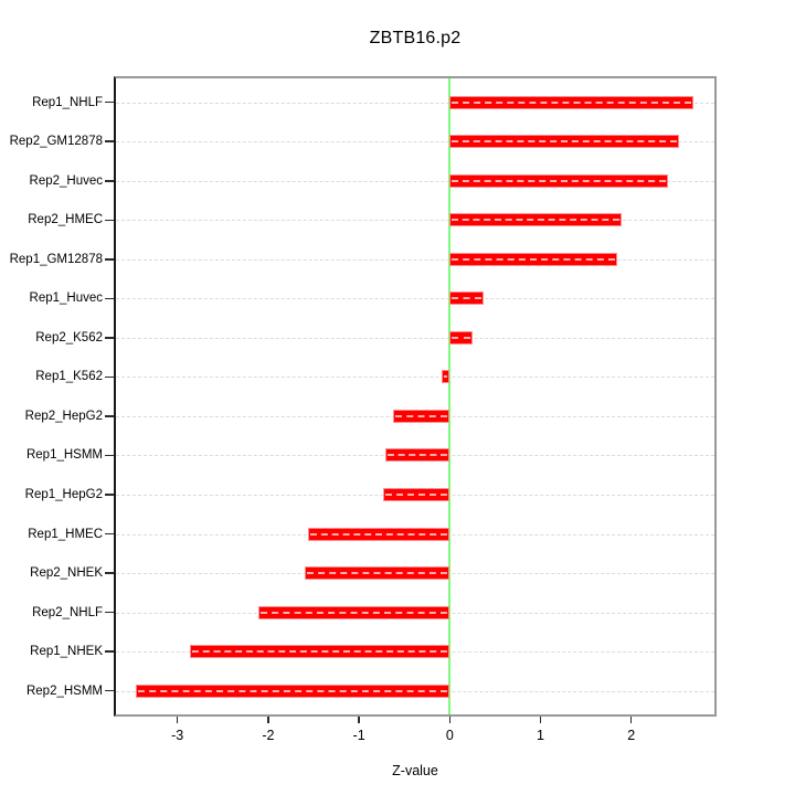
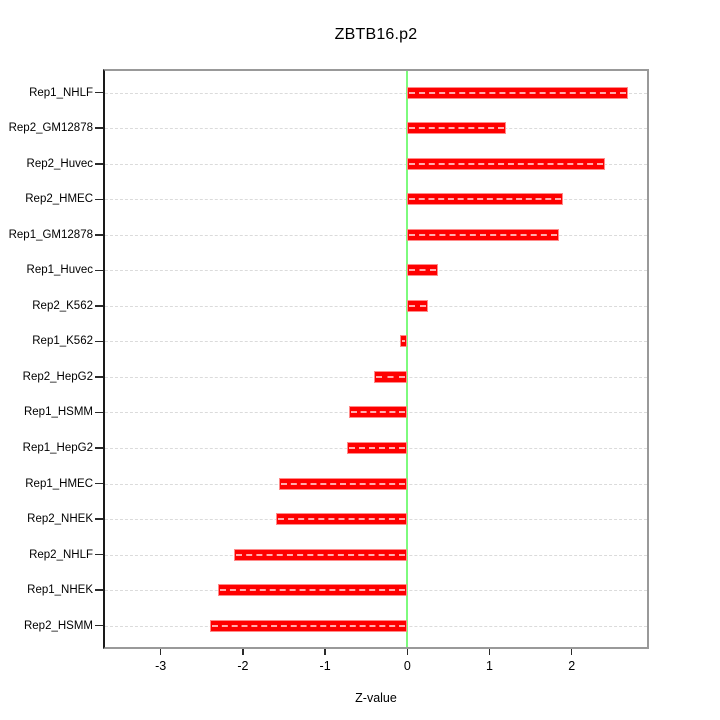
Rep2_GM12878: 2.5 -> 1.2
Rep2_HepG2: -0.6 -> -0.4
Rep1_NHEK: -2.9 -> -2.3
Rep2_HSMM: -3.5 -> -2.4
